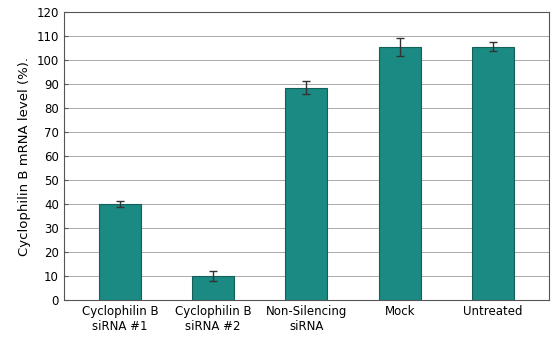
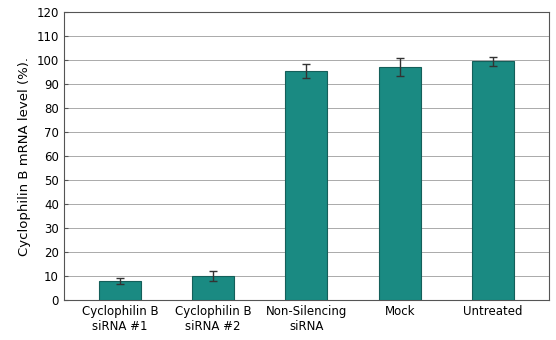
Cyclophilin B siRNA #1: 40.0 -> 8.0
Non-Silencing siRNA: 88.5 -> 95.5
Mock: 105.5 -> 97.0
Untreated: 105.5 -> 99.5
